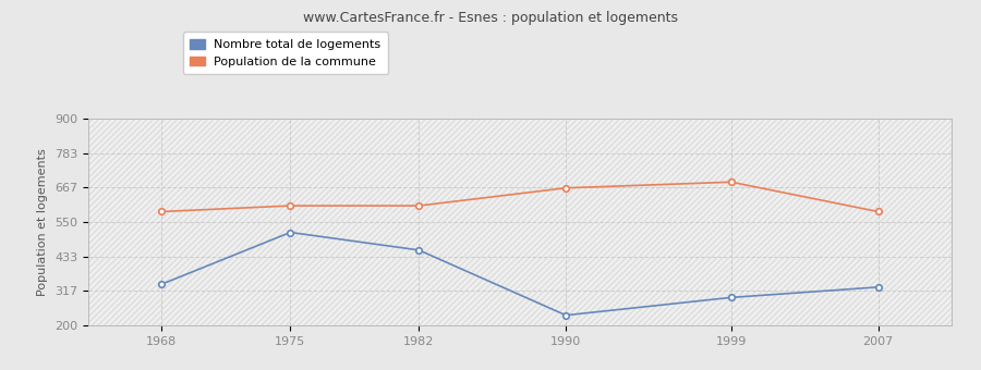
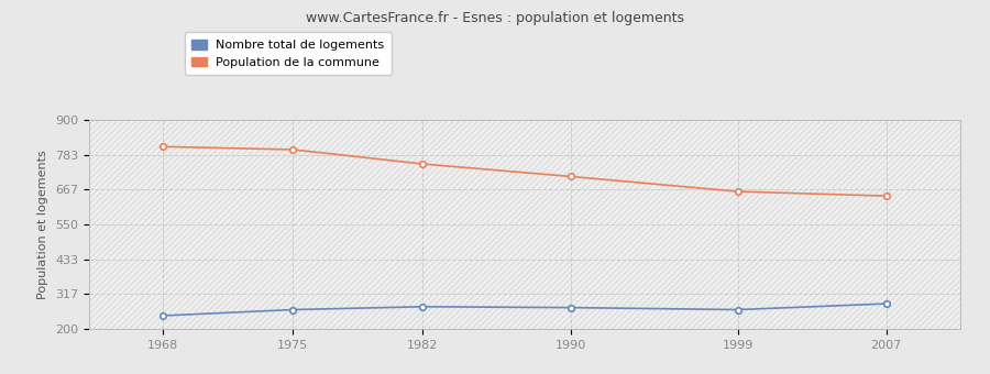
Population de la commune/1968: 585 -> 810
Nombre total de logements/1968: 340 -> 245
Population de la commune/1975: 605 -> 800
Nombre total de logements/1975: 515 -> 265
Population de la commune/1982: 605 -> 752
Nombre total de logements/1982: 455 -> 275
Population de la commune/1990: 665 -> 710
Nombre total de logements/1990: 235 -> 272
Population de la commune/1999: 685 -> 660
Nombre total de logements/1999: 295 -> 265
Population de la commune/2007: 585 -> 645
Nombre total de logements/2007: 330 -> 285
